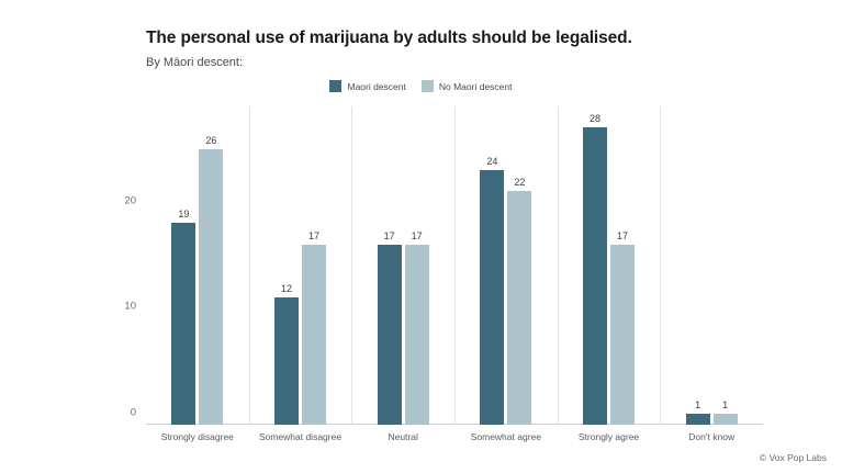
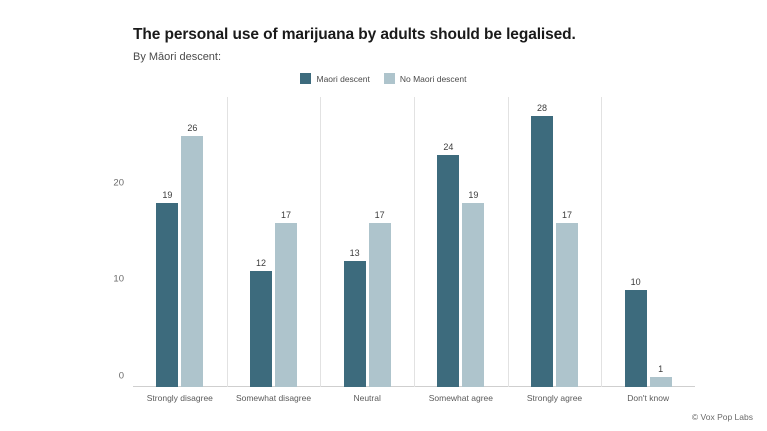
Maori descent/Neutral: 17 -> 13
No Maori descent/Somewhat agree: 22 -> 19
Maori descent/Don't know: 1 -> 10
